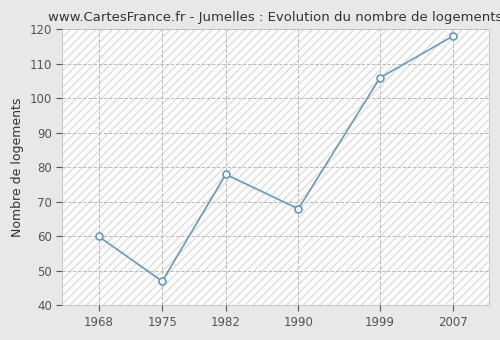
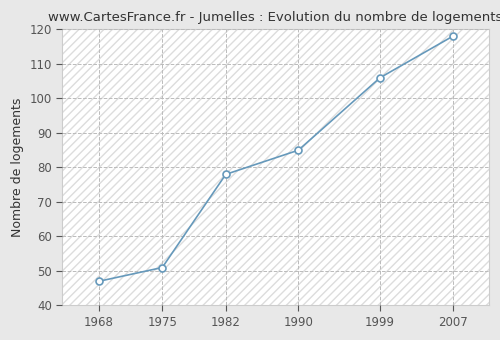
1968: 60 -> 47
1975: 47 -> 51
1990: 68 -> 85
